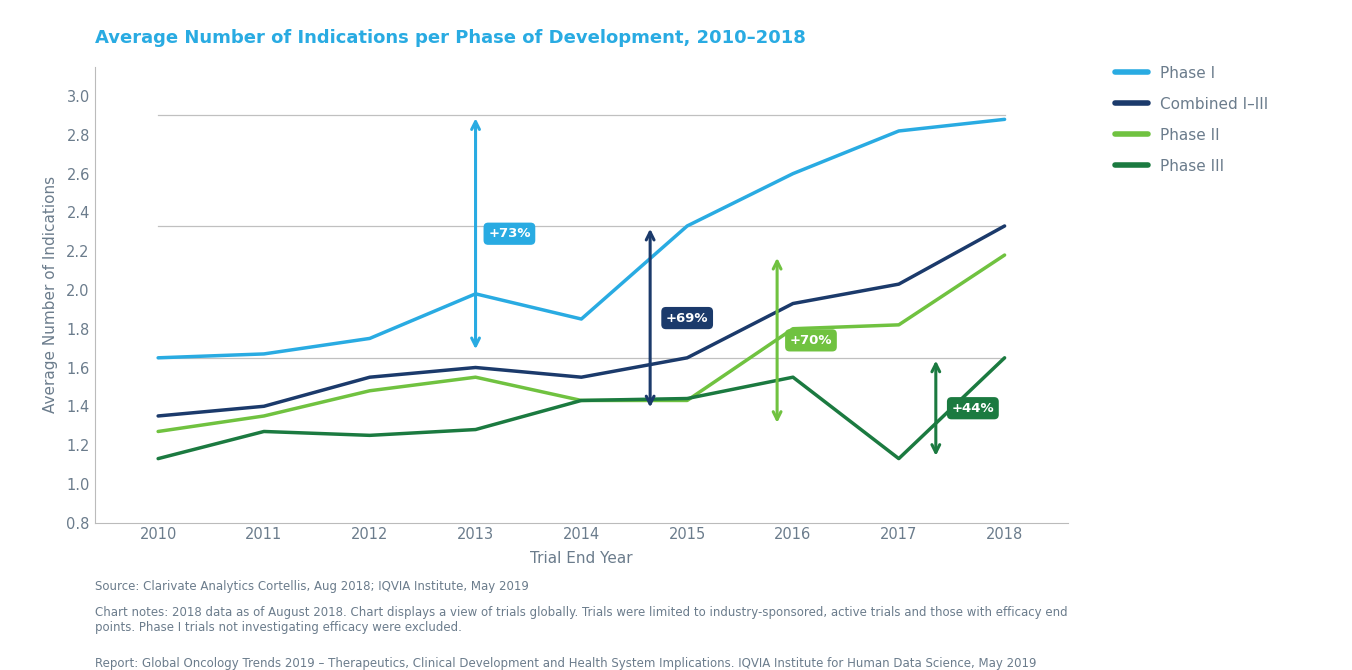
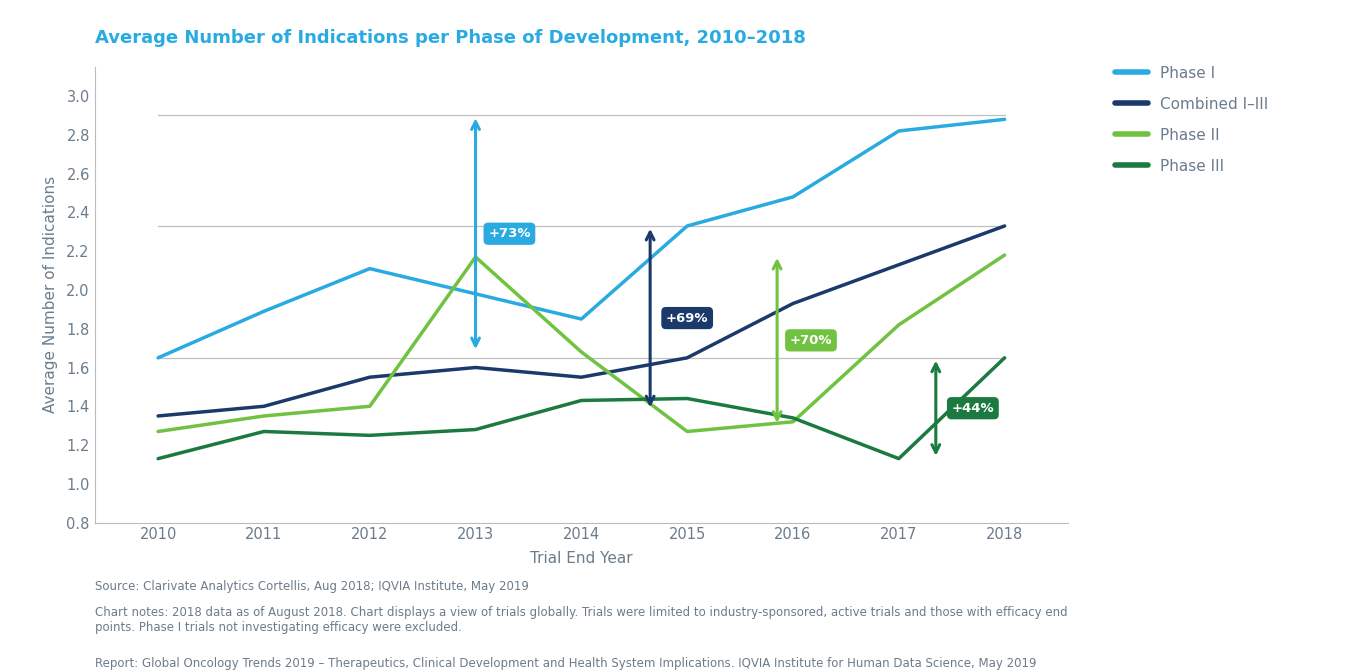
Phase I/2011: 1.67 -> 1.89
Phase I/2012: 1.75 -> 2.11
Phase II/2012: 1.48 -> 1.40
Phase II/2013: 1.55 -> 2.17
Phase II/2014: 1.43 -> 1.68
Phase II/2015: 1.43 -> 1.27
Phase I/2016: 2.60 -> 2.48
Phase II/2016: 1.80 -> 1.32
Phase III/2016: 1.55 -> 1.34
Combined I–III/2017: 2.03 -> 2.13
